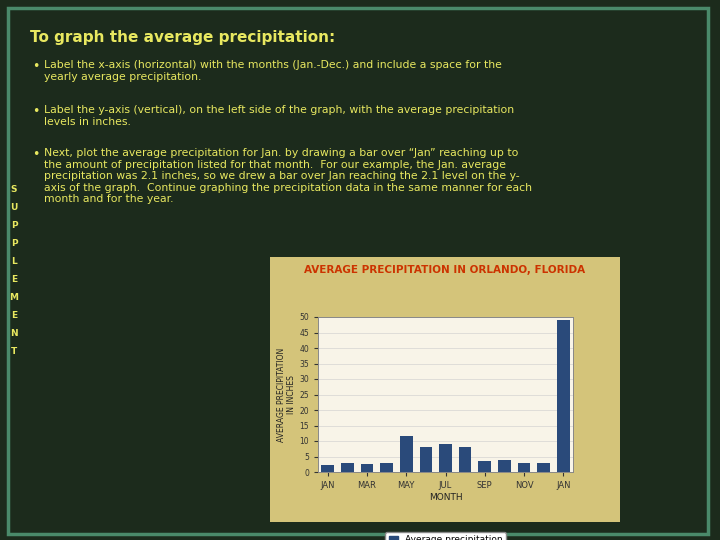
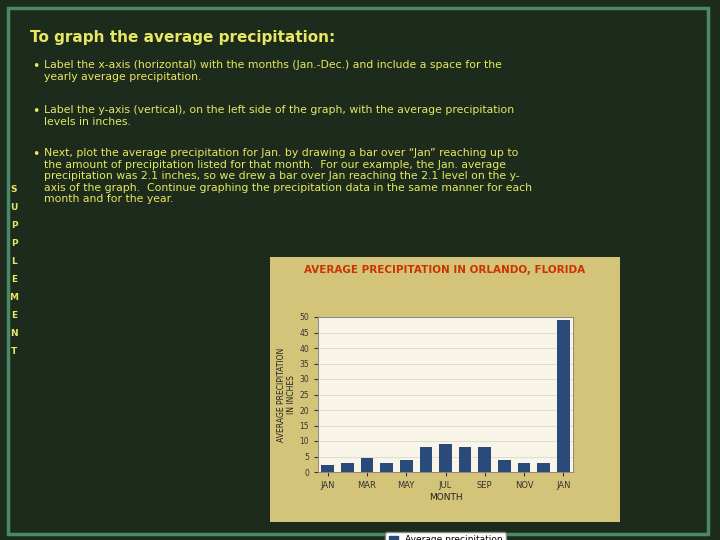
MAR: 2.5 -> 4.5
MAY: 11.5 -> 4.0
SEP: 3.5 -> 8.0
